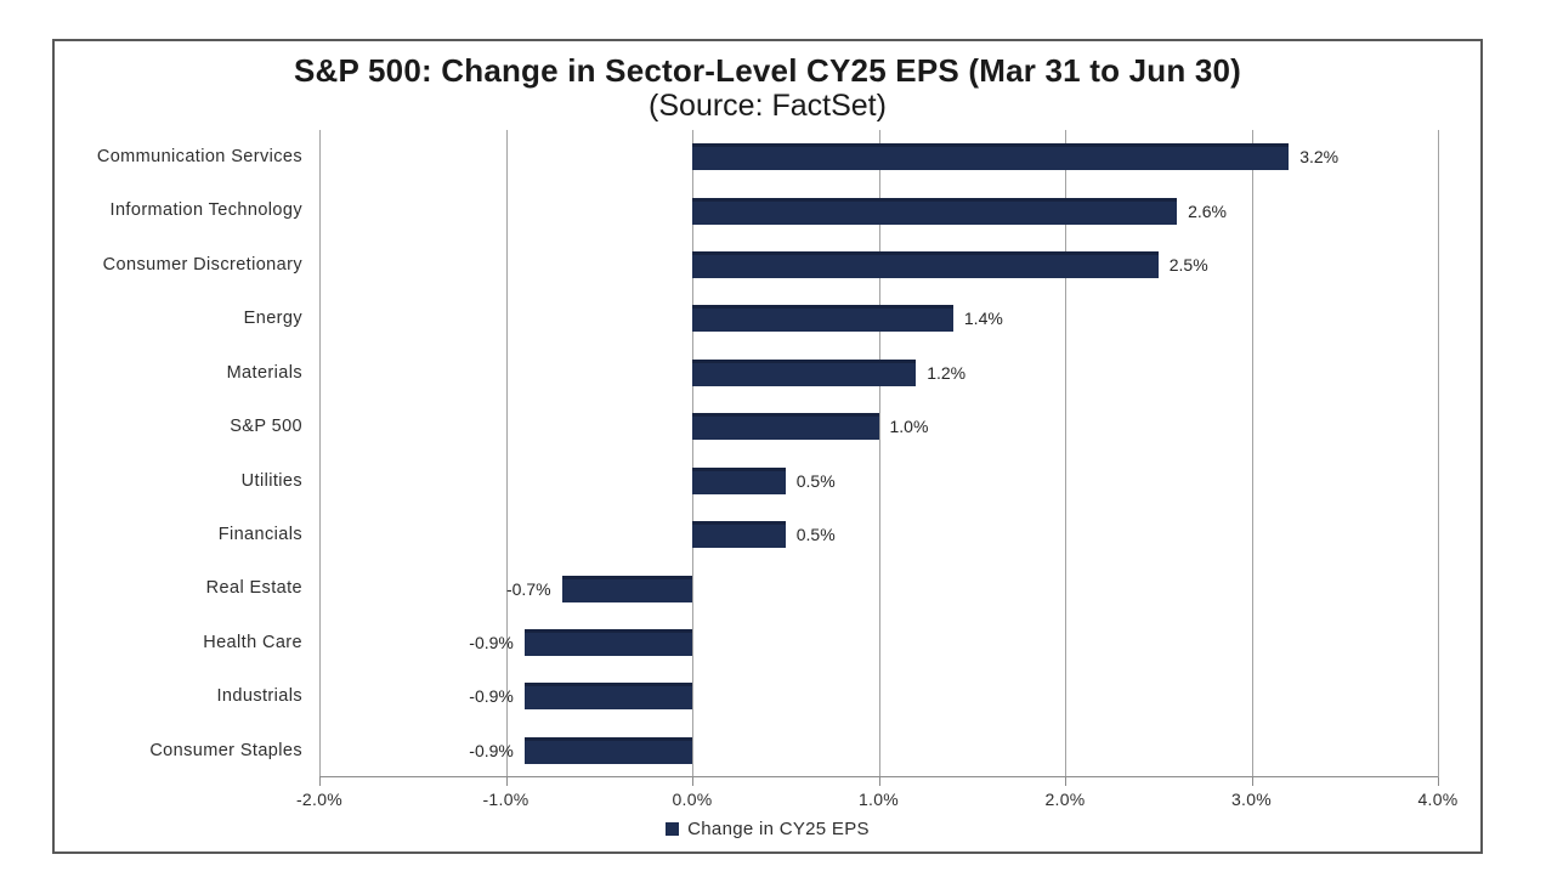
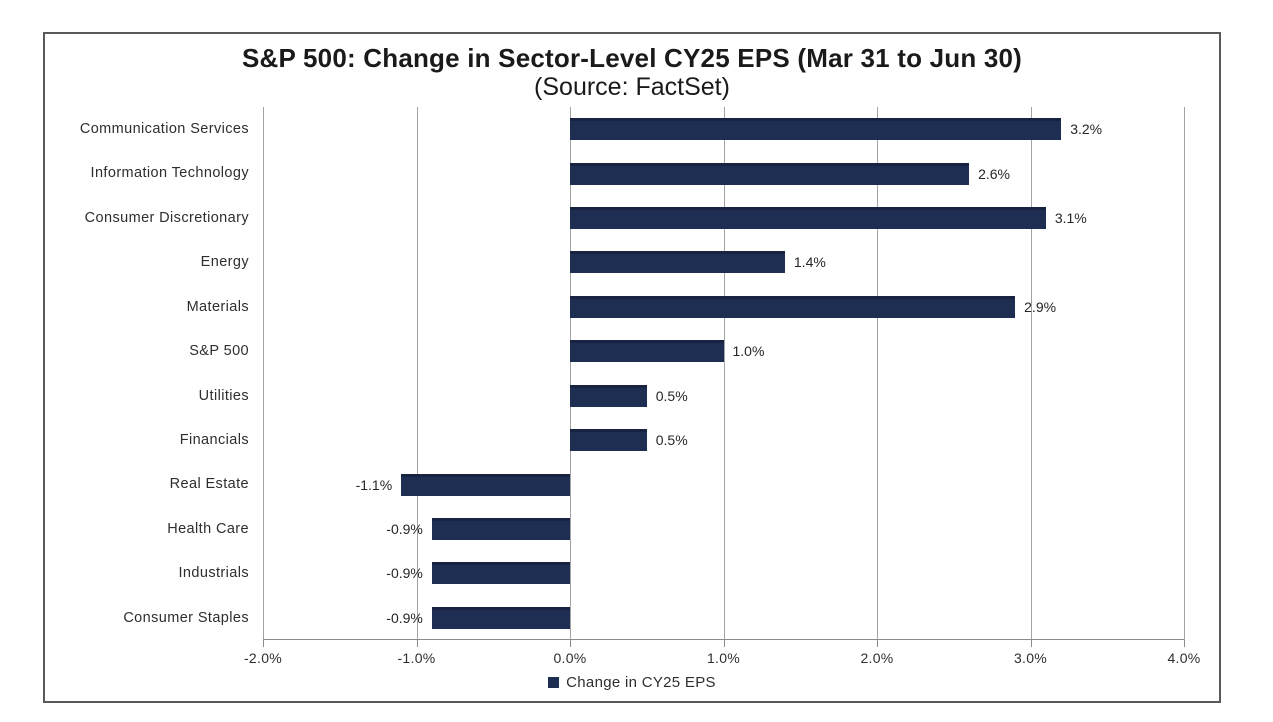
Consumer Discretionary: 2.5% -> 3.1%
Materials: 1.2% -> 2.9%
Real Estate: -0.7% -> -1.1%
